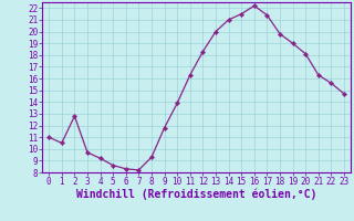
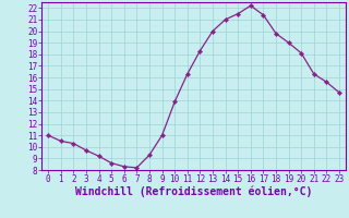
2: 12.8 -> 10.3
9: 11.8 -> 11.0
